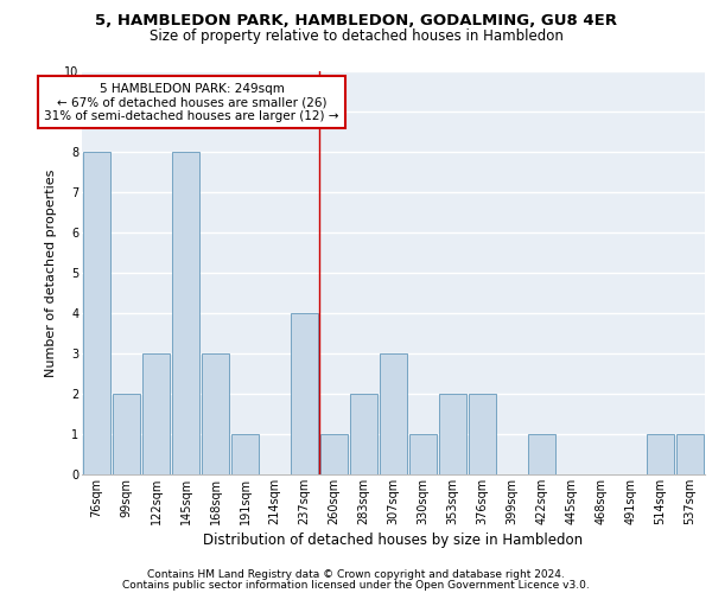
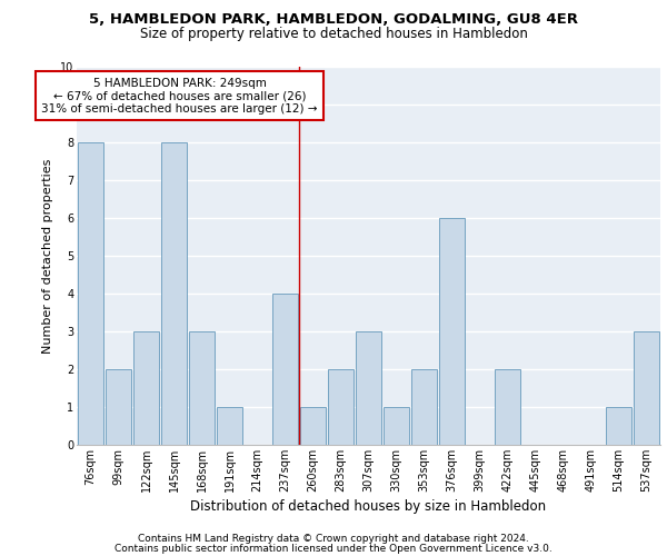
376sqm: 2 -> 6
422sqm: 1 -> 2
537sqm: 1 -> 3
